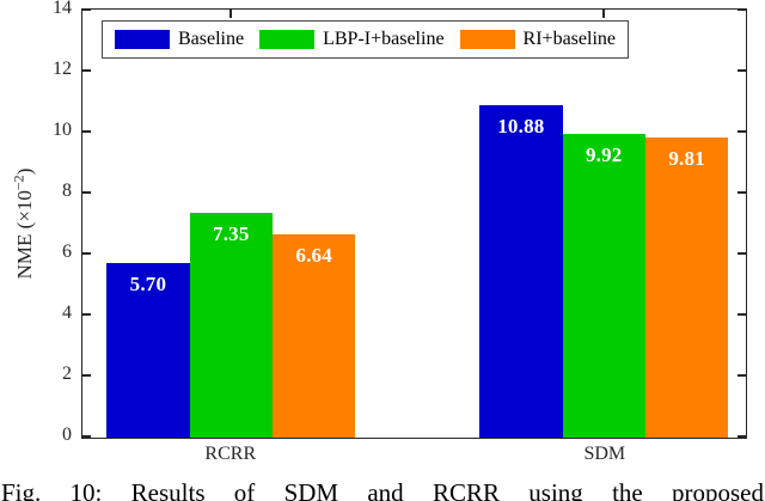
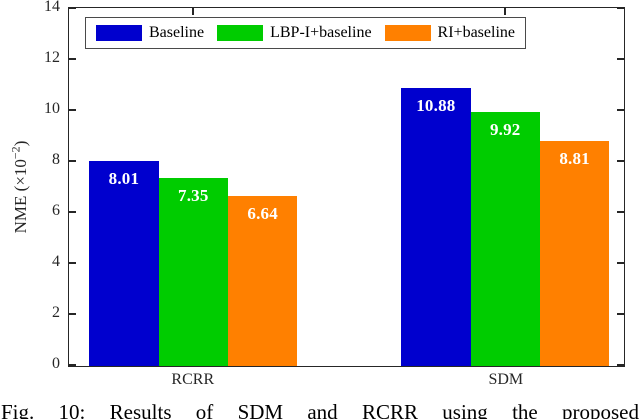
Baseline/RCRR: 5.70 -> 8.01
RI+baseline/SDM: 9.81 -> 8.81
